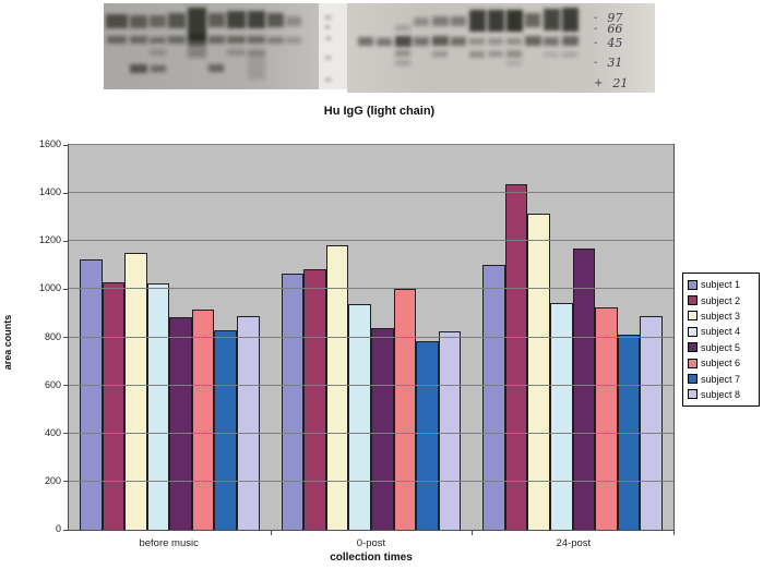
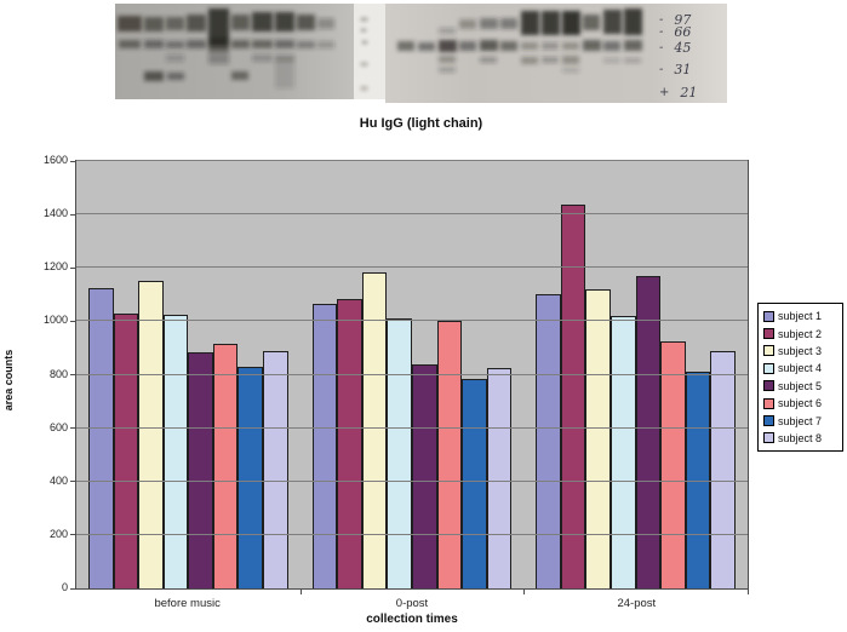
subject 4/0-post: 940 -> 1010
subject 3/24-post: 1320 -> 1120
subject 4/24-post: 940 -> 1020
